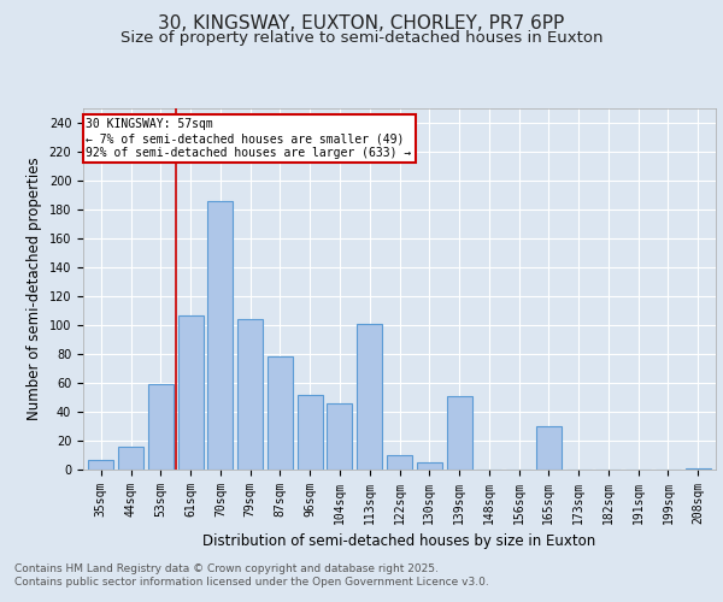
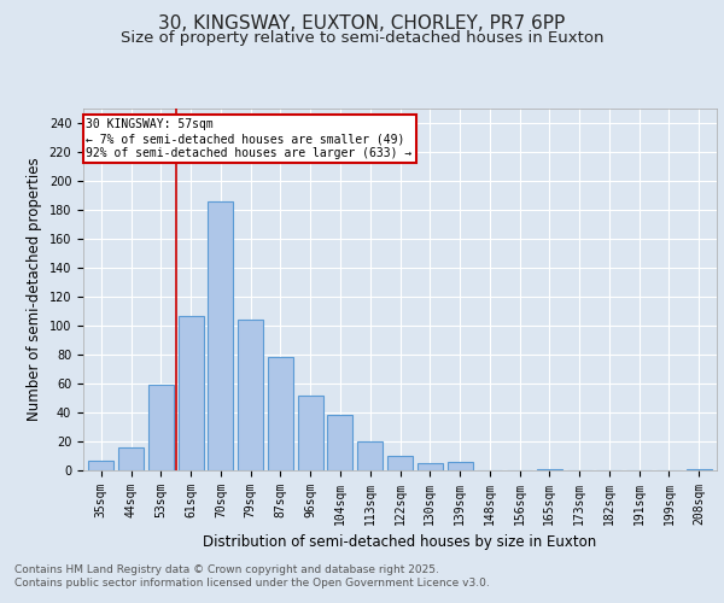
104sqm: 46 -> 38
113sqm: 101 -> 20
139sqm: 51 -> 6
165sqm: 30 -> 1
